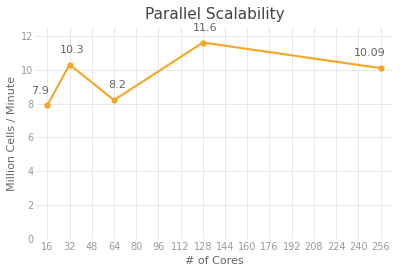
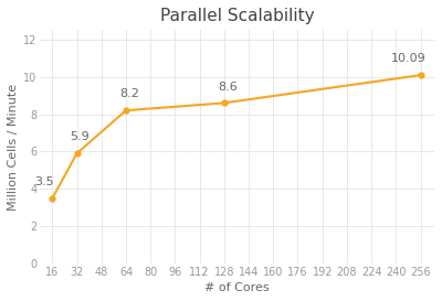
16: 7.9 -> 3.5
32: 10.3 -> 5.9
128: 11.6 -> 8.6
